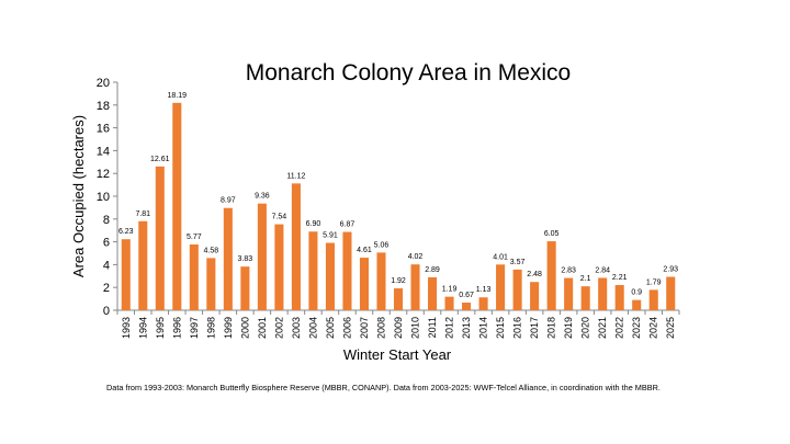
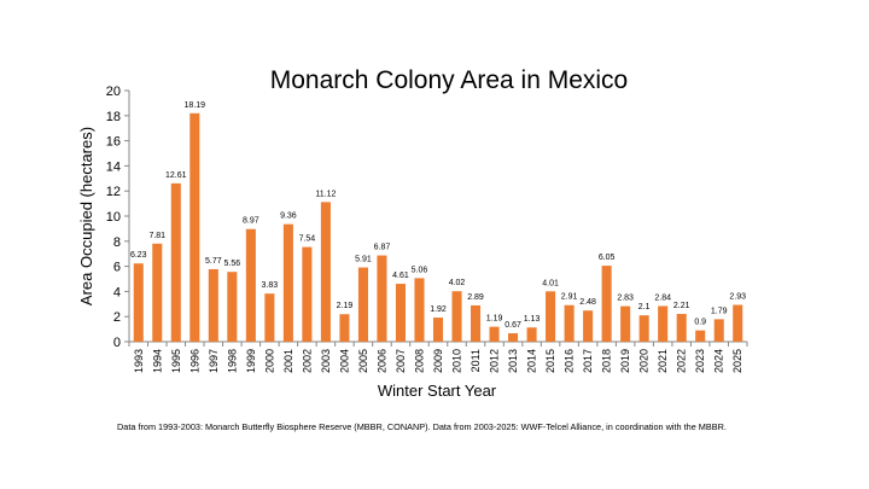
1998: 4.58 -> 5.56
2004: 6.90 -> 2.19
2016: 3.57 -> 2.91
